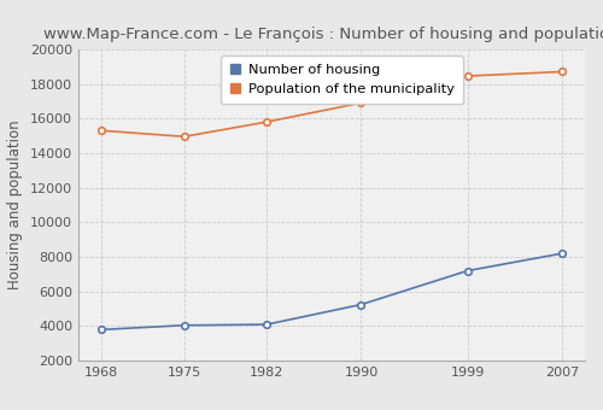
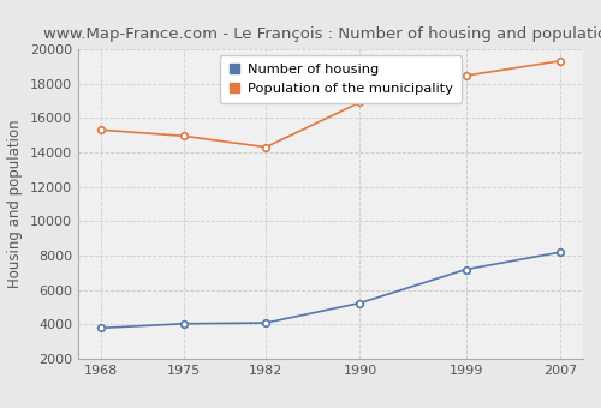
Population of the municipality/1982: 15800 -> 14300
Population of the municipality/2007: 18700 -> 19300
